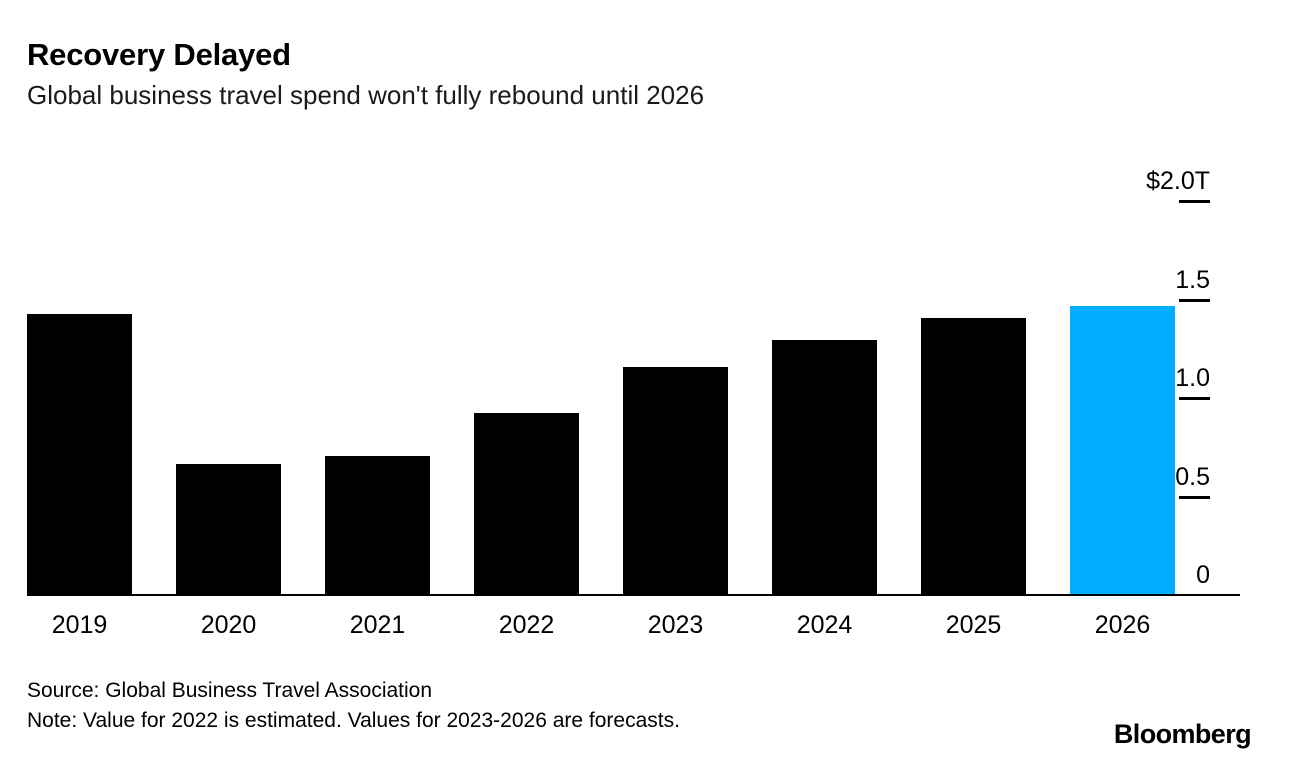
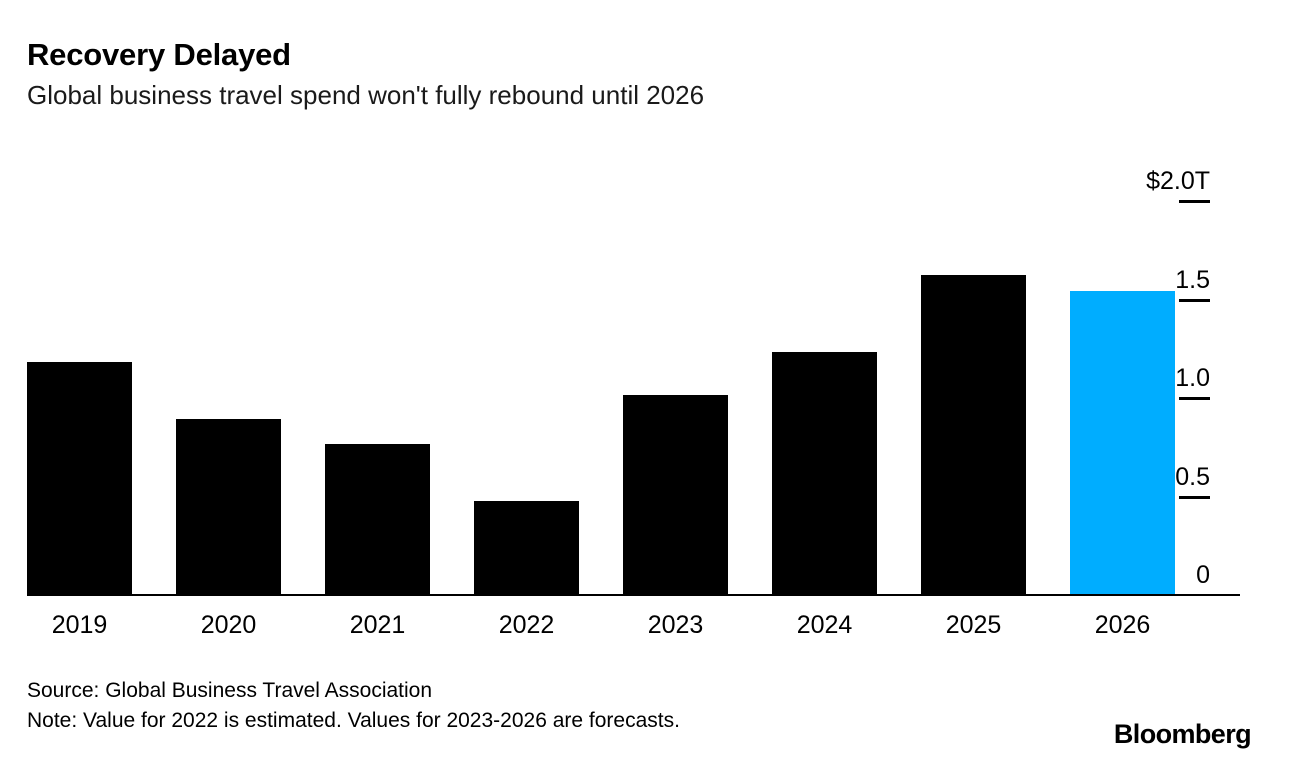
2019: 1.42 -> 1.18
2020: 0.66 -> 0.89
2021: 0.70 -> 0.76
2022: 0.92 -> 0.47
2023: 1.15 -> 1.01
2024: 1.29 -> 1.23
2025: 1.40 -> 1.62
2026: 1.46 -> 1.54
